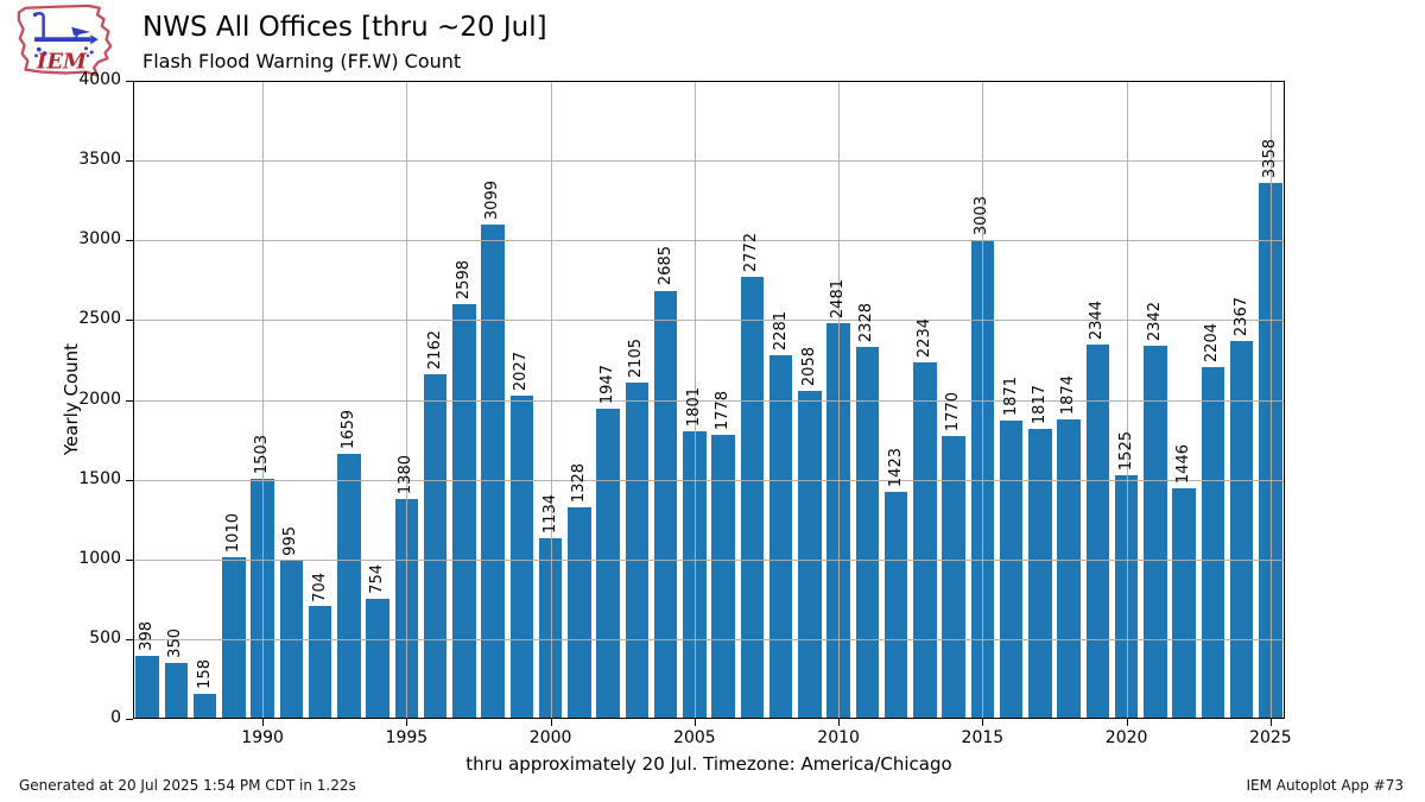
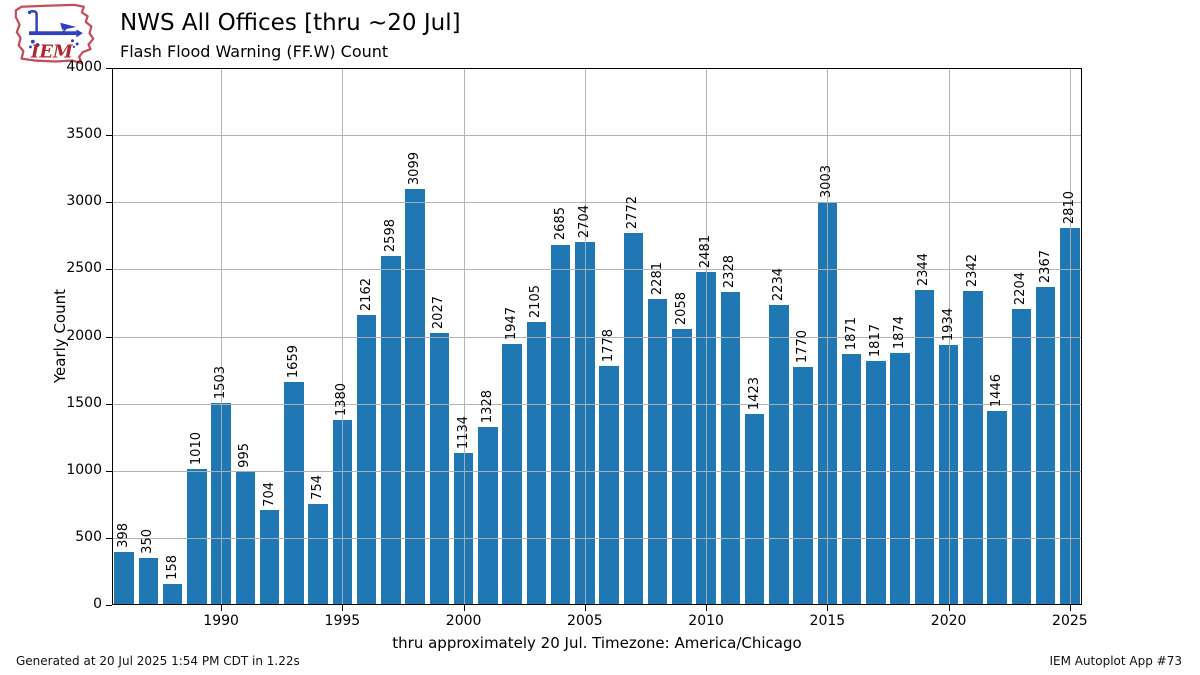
2005: 1801 -> 2704
2020: 1525 -> 1934
2025: 3358 -> 2810
